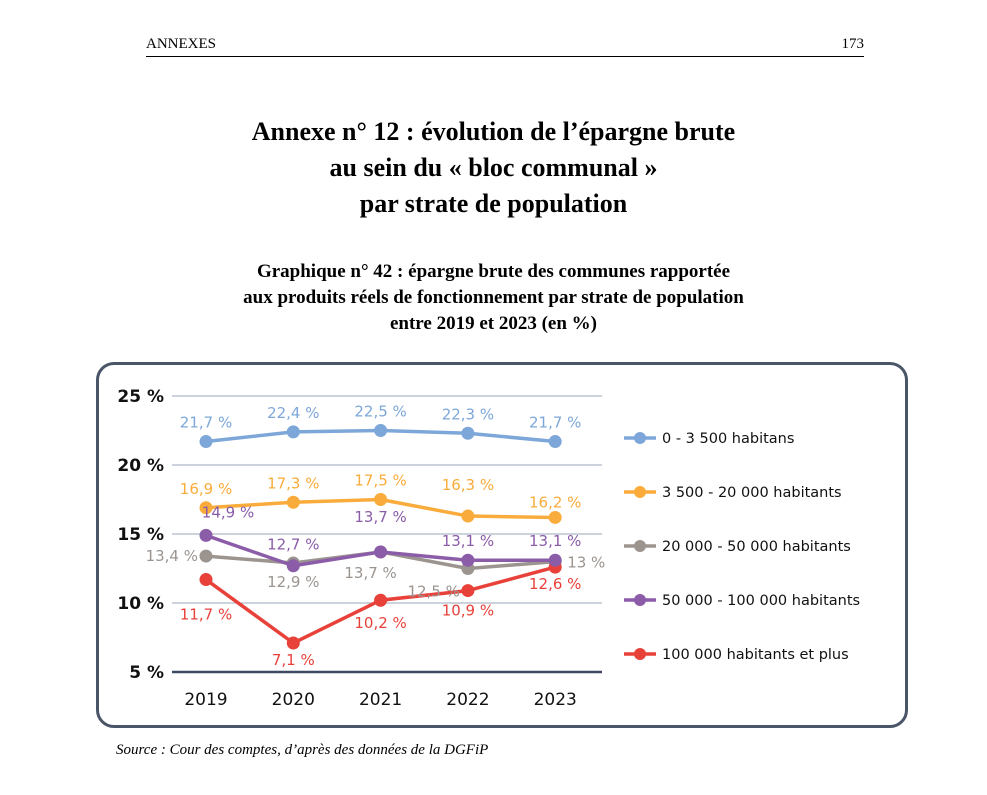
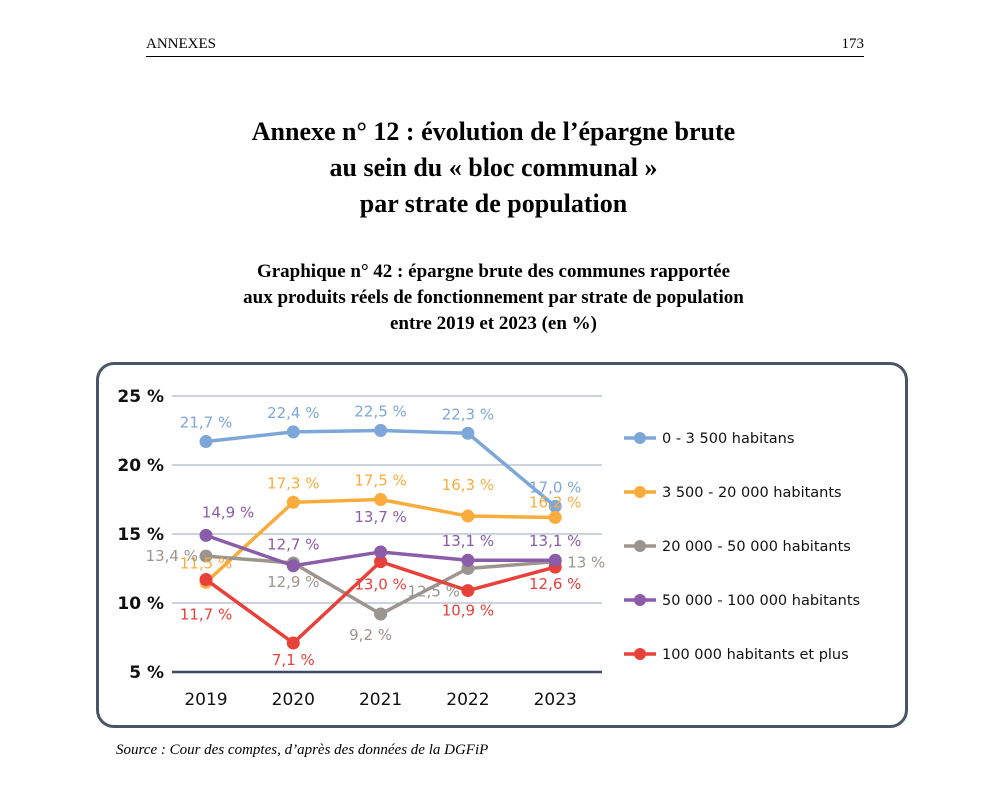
3 500 - 20 000 habitants/2019: 16,9 -> 11,5
20 000 - 50 000 habitants/2021: 13,7 -> 9,2
100 000 habitants et plus/2021: 10,2 -> 13,0
0 - 3 500 habitans/2023: 21,7 -> 17,0
